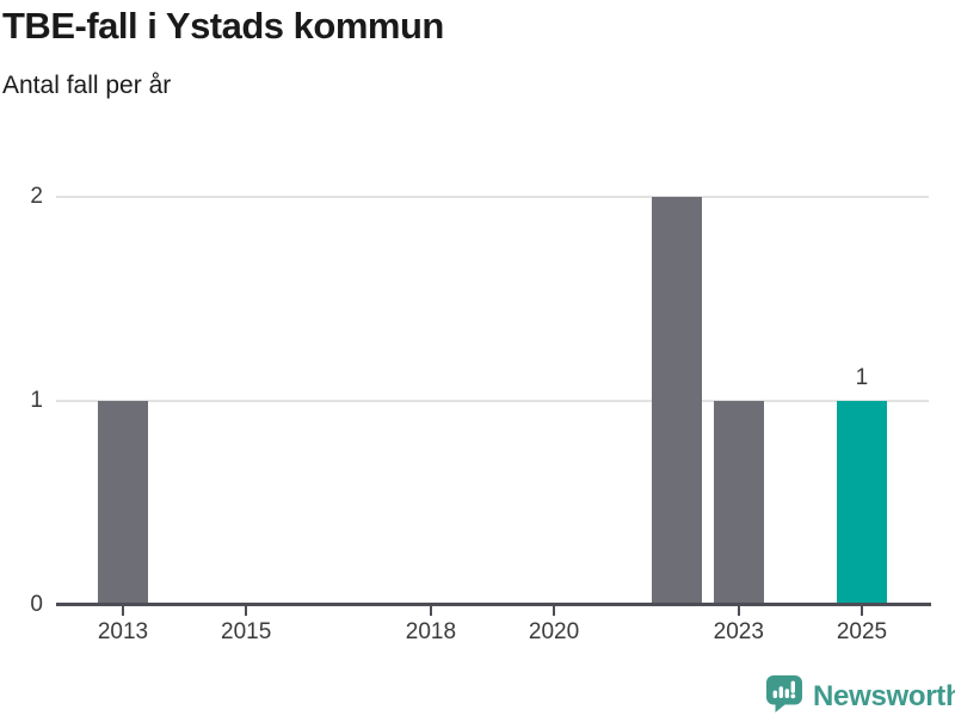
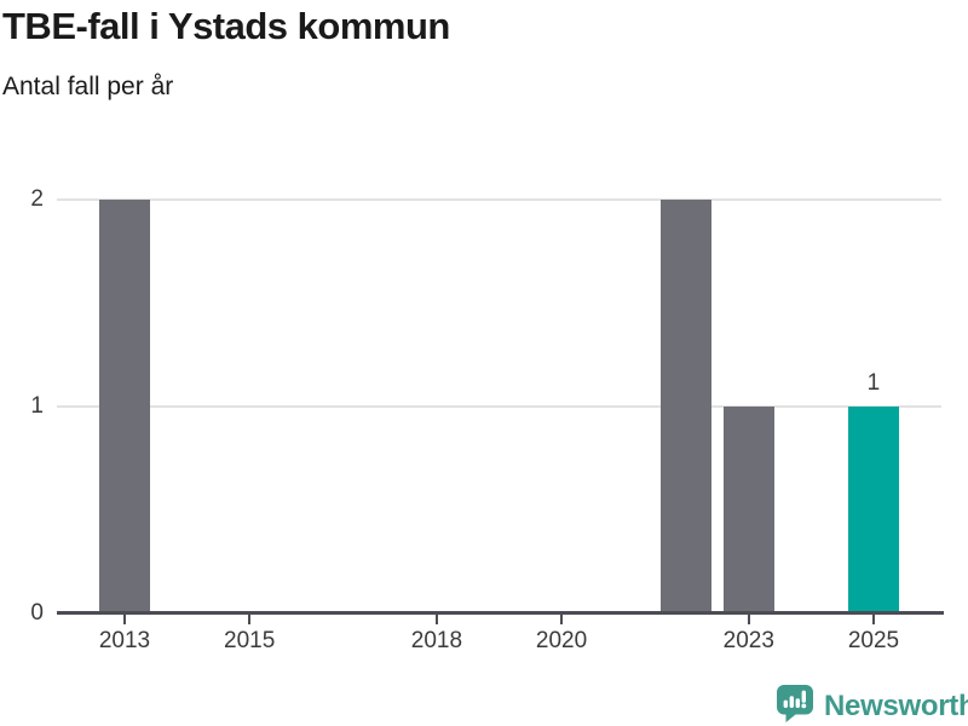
2013: 1 -> 2
